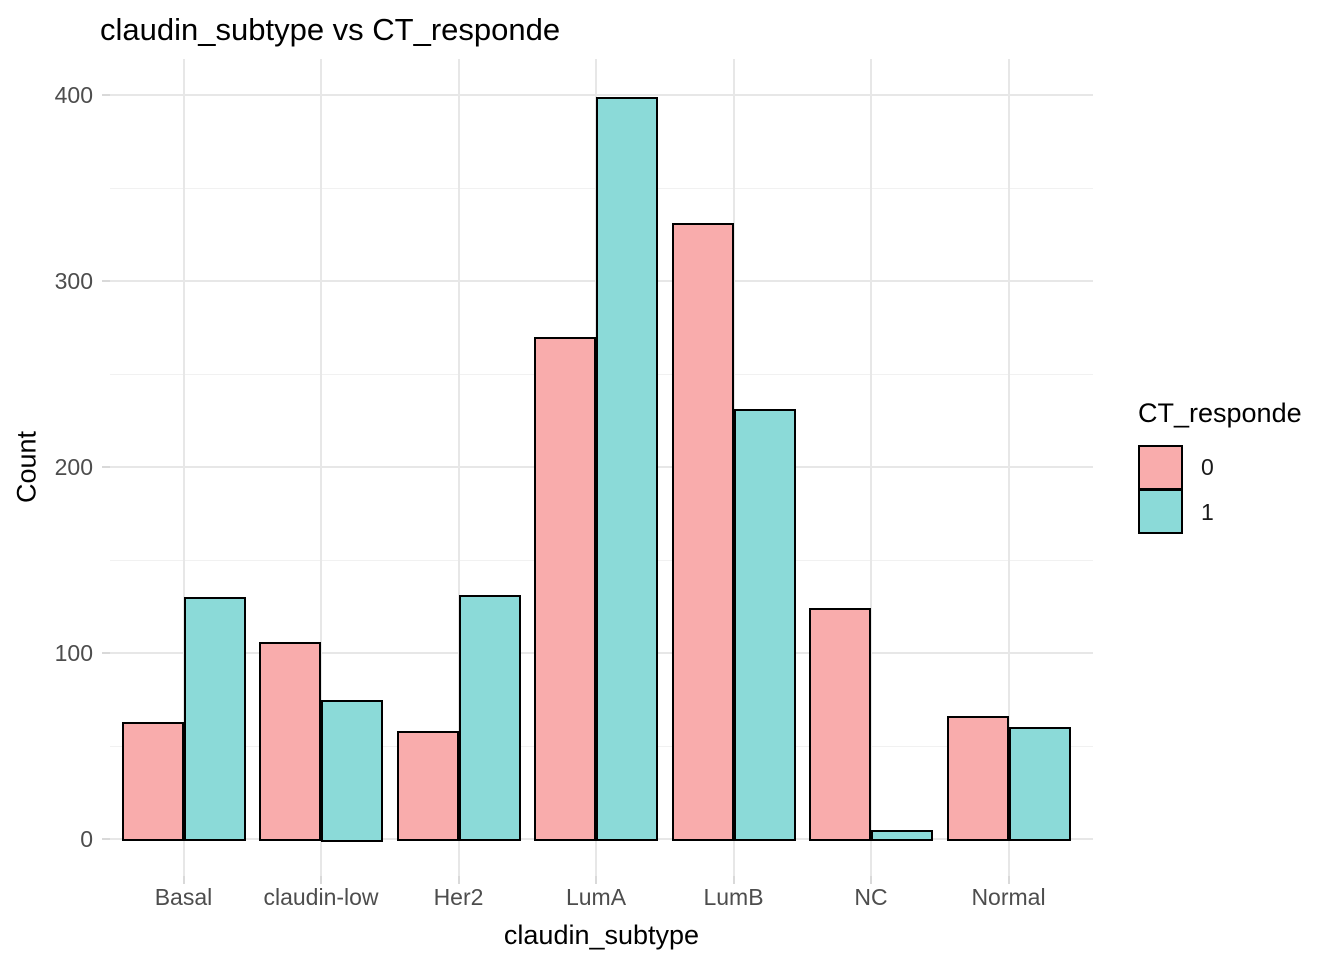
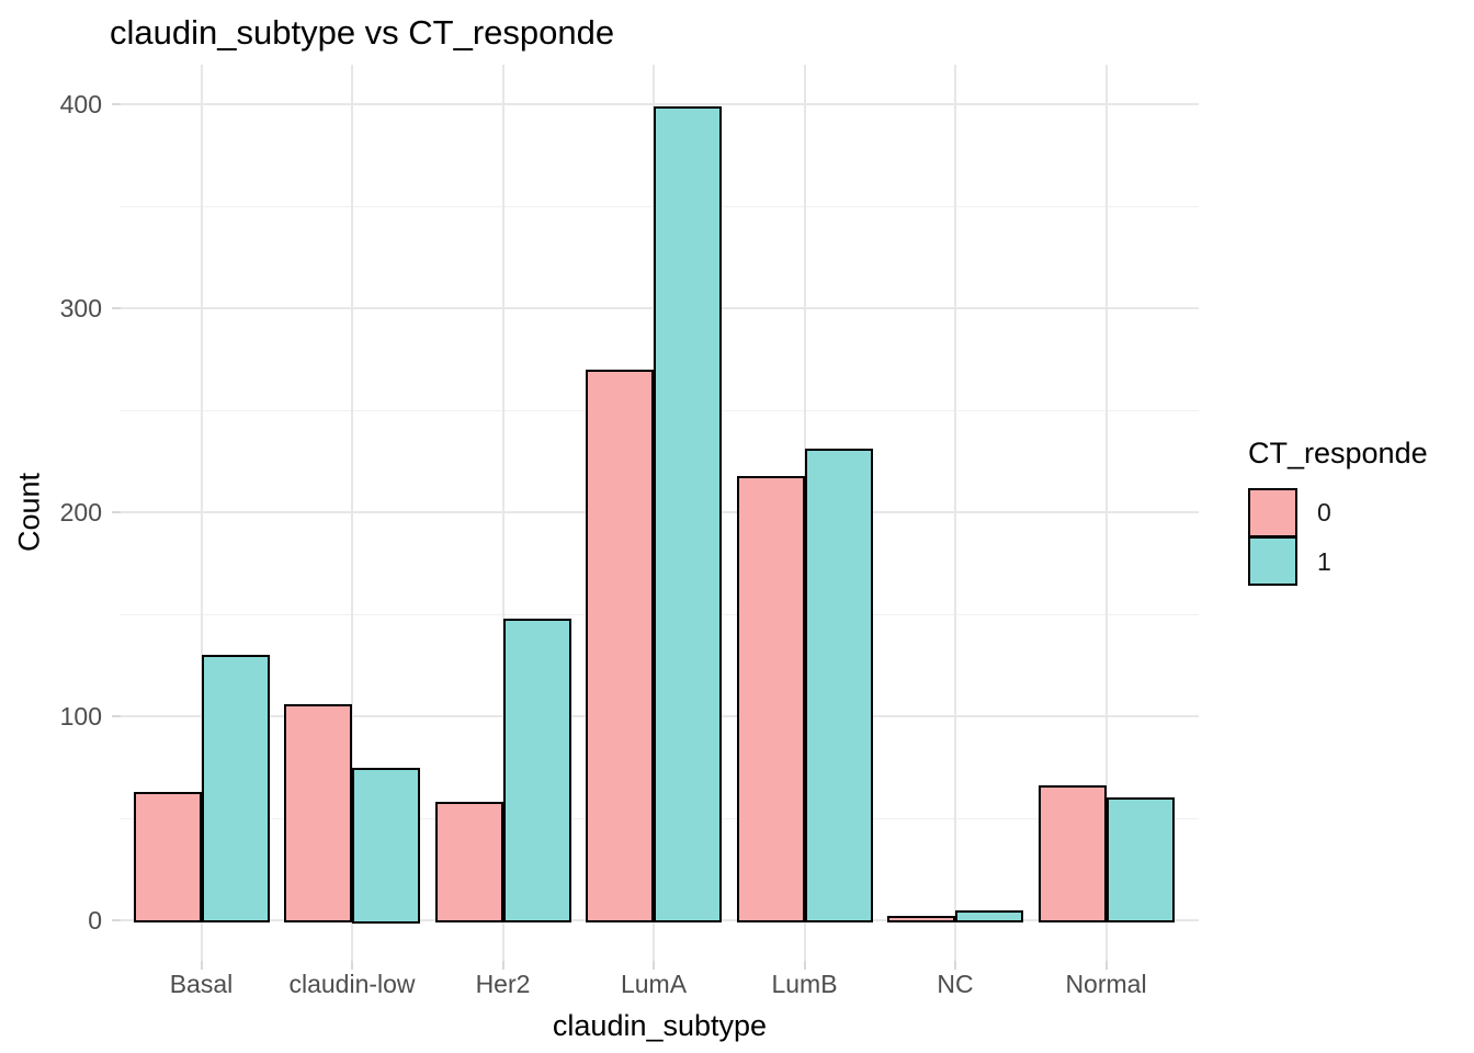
1/Her2: 131 -> 148
0/LumB: 331 -> 218
0/NC: 124 -> 2
